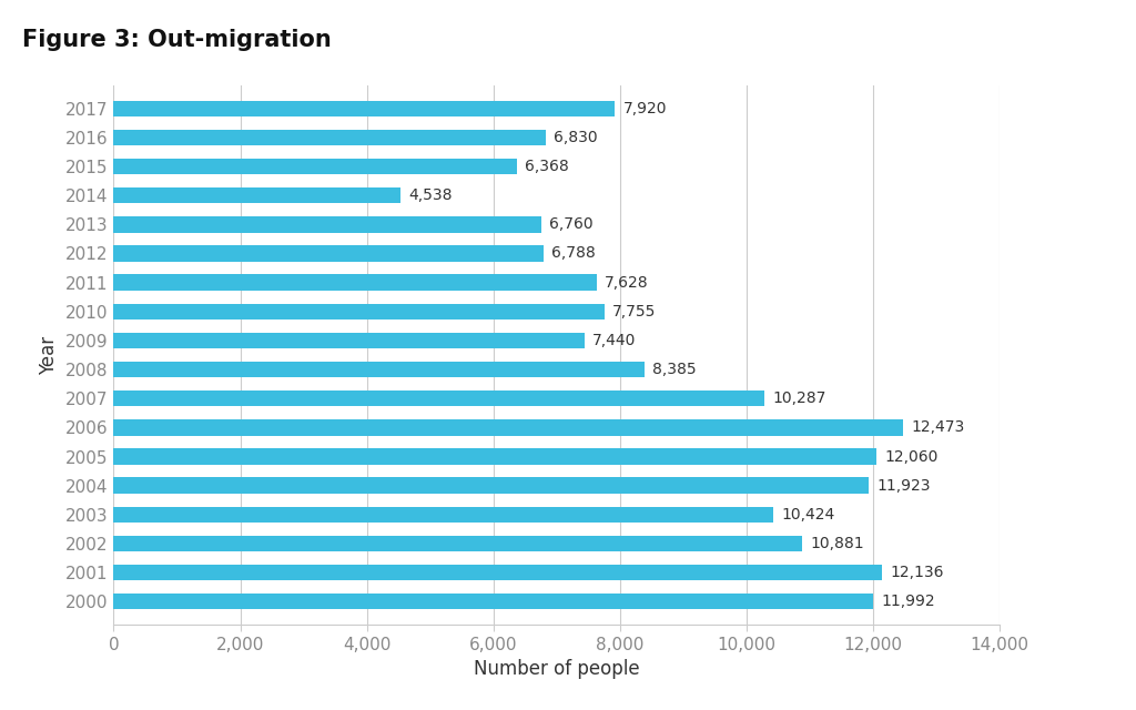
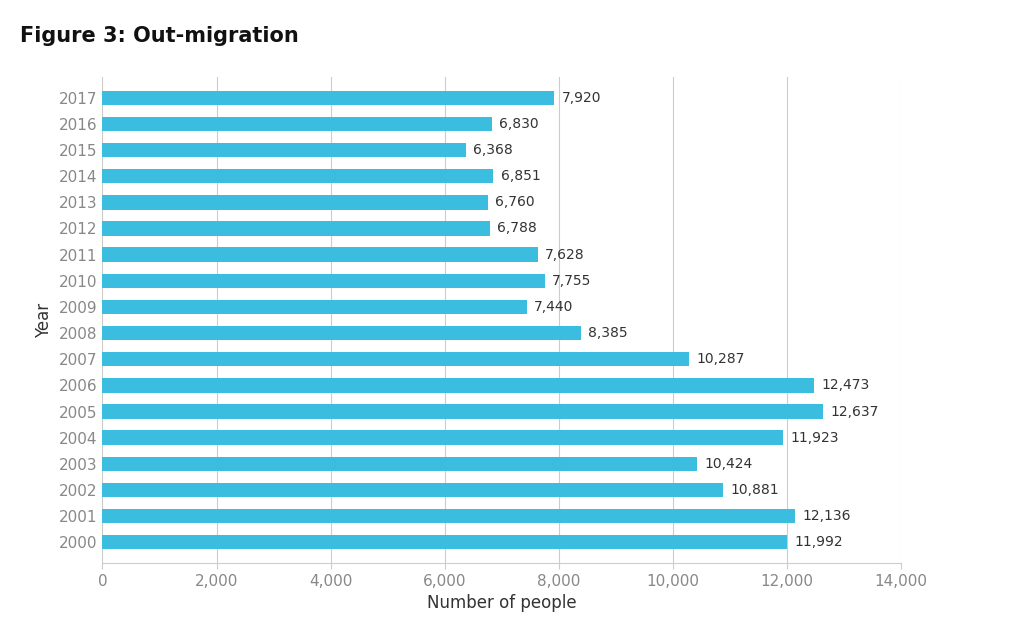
2014: 4,538 -> 6,851
2005: 12,060 -> 12,637
